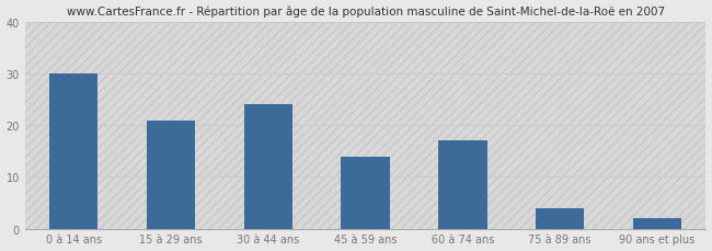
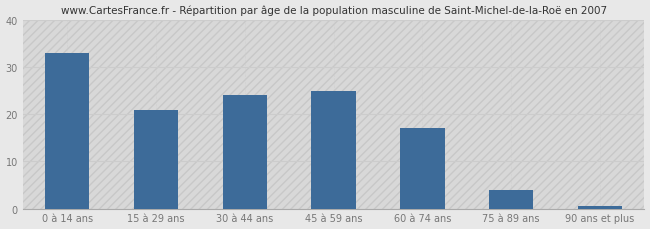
0 à 14 ans: 30.0 -> 33.0
45 à 59 ans: 14.0 -> 25.0
90 ans et plus: 2.0 -> 0.5
